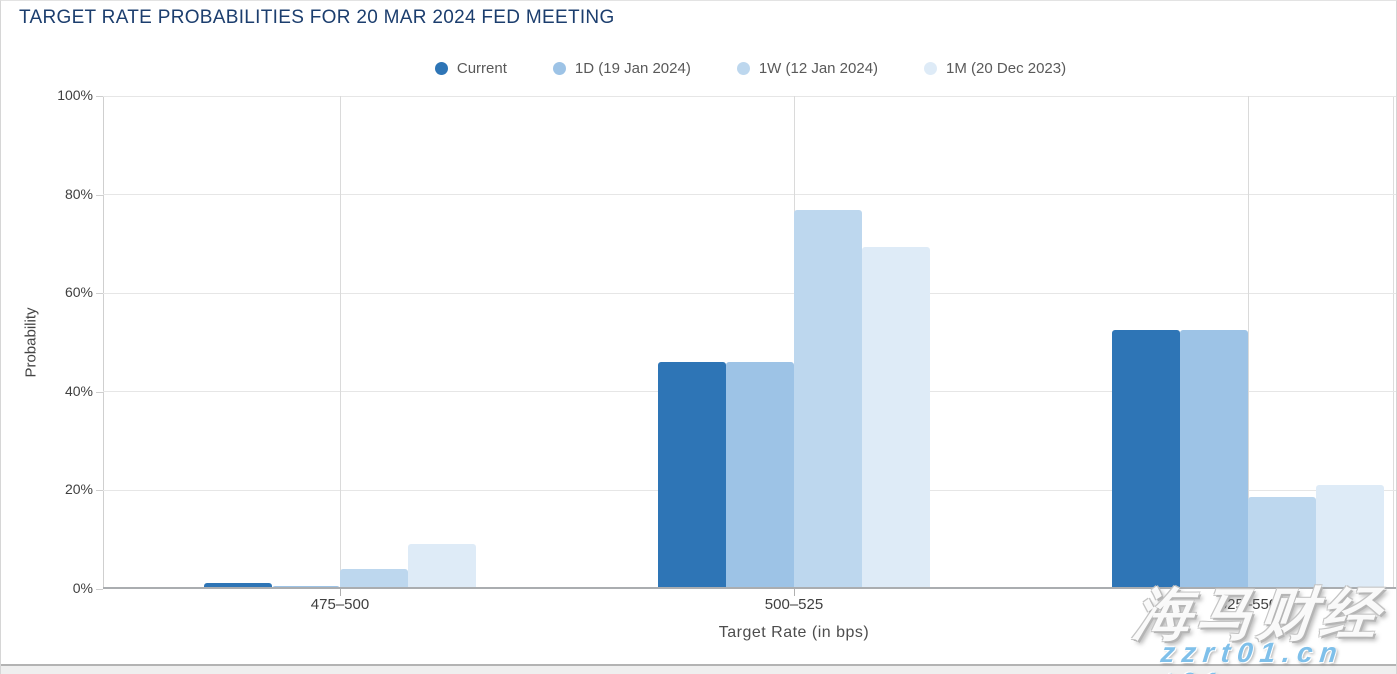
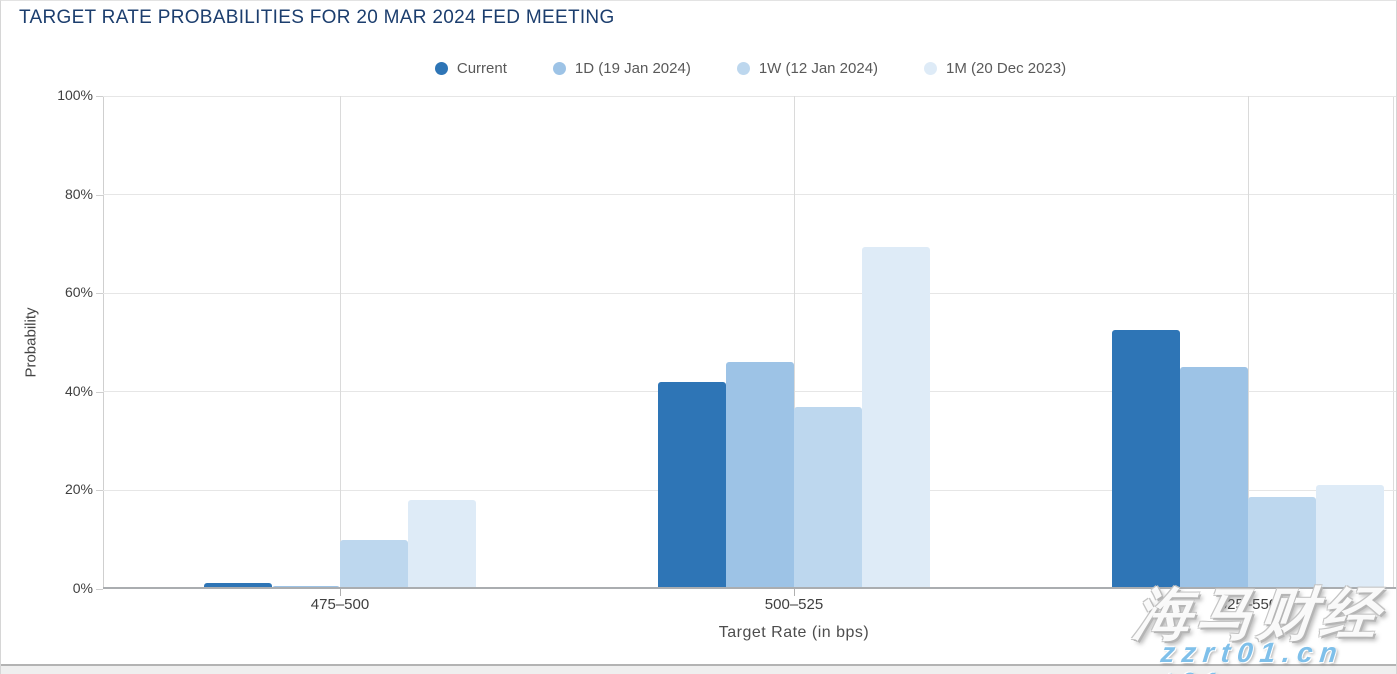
1W (12 Jan 2024)/475–500: 4% -> 10%
1M (20 Dec 2023)/475–500: 9% -> 18%
Current/500–525: 46% -> 42%
1W (12 Jan 2024)/500–525: 77% -> 37%
1D (19 Jan 2024)/525–550: 53% -> 45%
